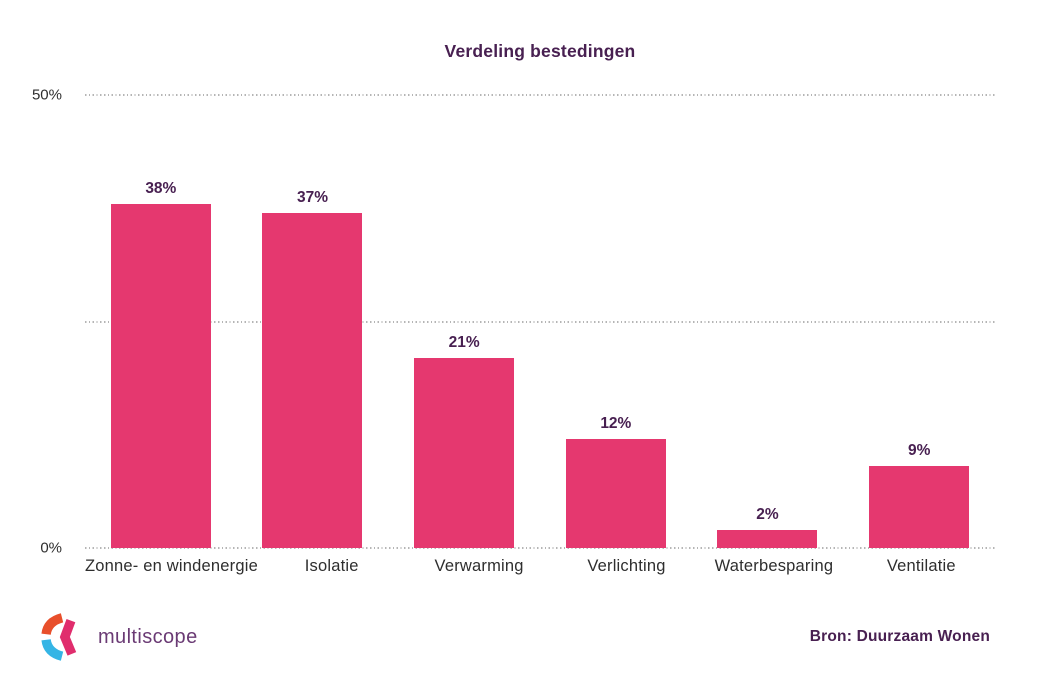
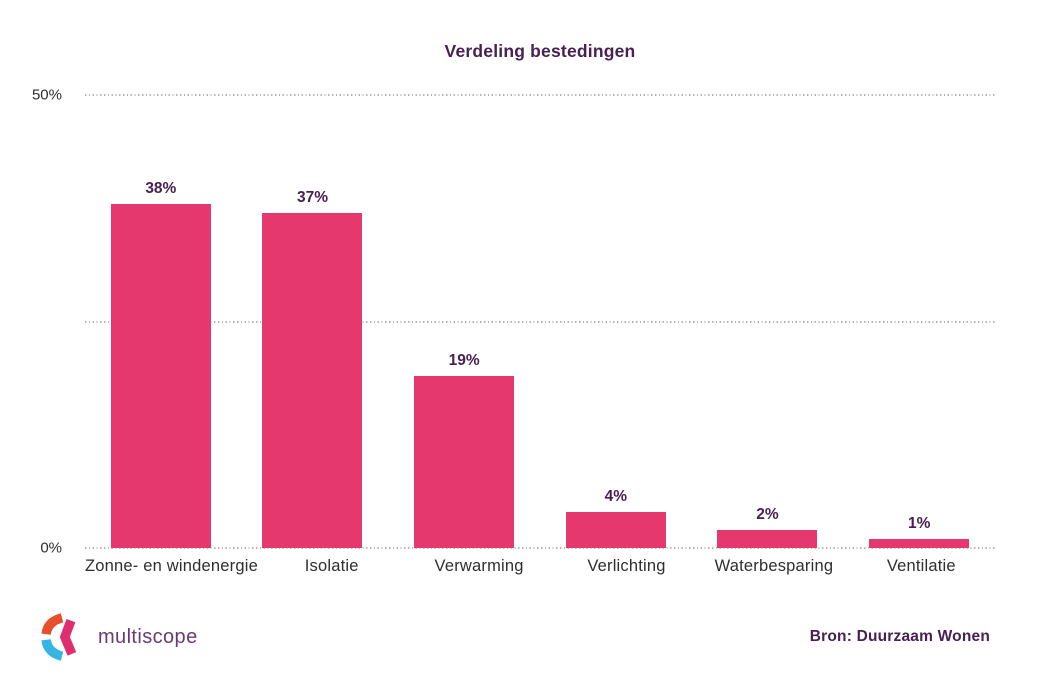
Verwarming: 21% -> 19%
Verlichting: 12% -> 4%
Ventilatie: 9% -> 1%
